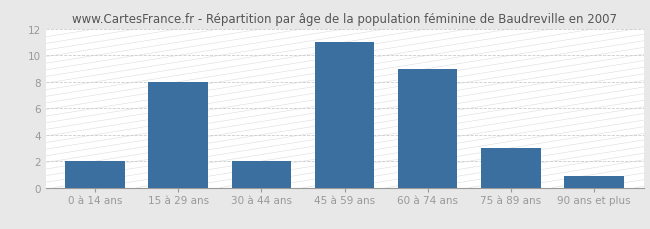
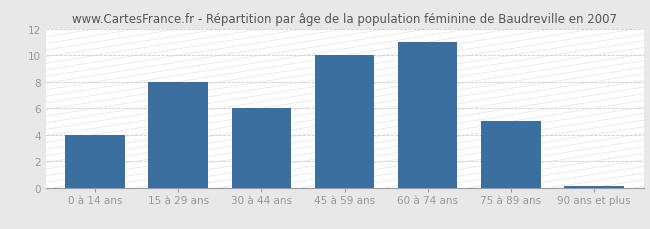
0 à 14 ans: 2.0 -> 4.0
30 à 44 ans: 2.0 -> 6.0
45 à 59 ans: 11.0 -> 10.0
60 à 74 ans: 9.0 -> 11.0
75 à 89 ans: 3.0 -> 5.0
90 ans et plus: 0.9 -> 0.1
